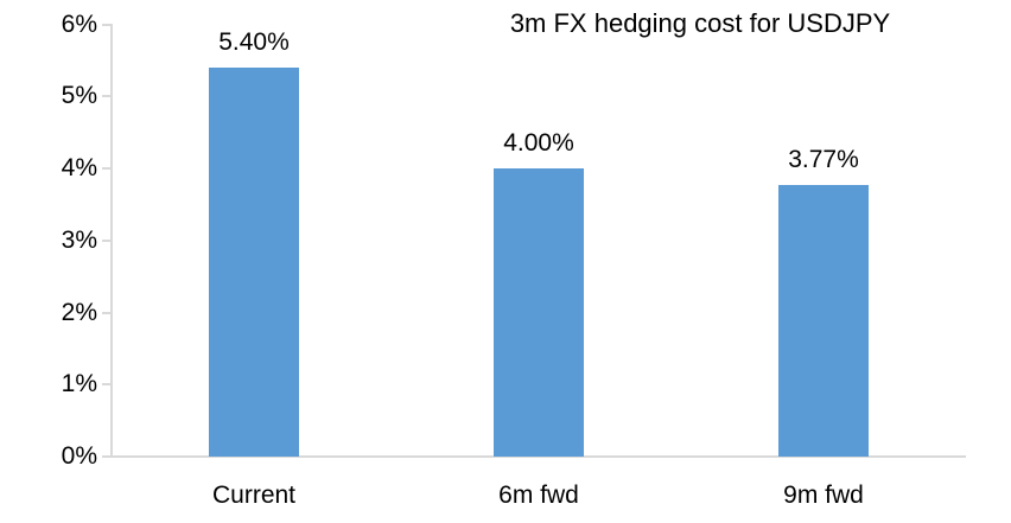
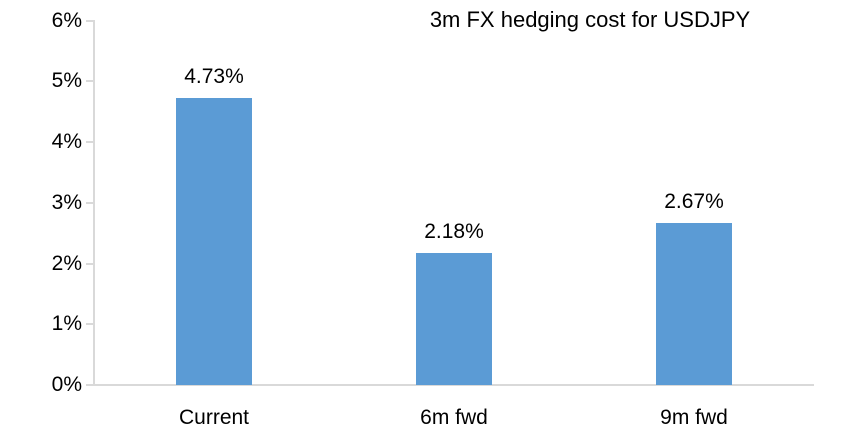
Current: 5.40% -> 4.73%
6m fwd: 4.00% -> 2.18%
9m fwd: 3.77% -> 2.67%
